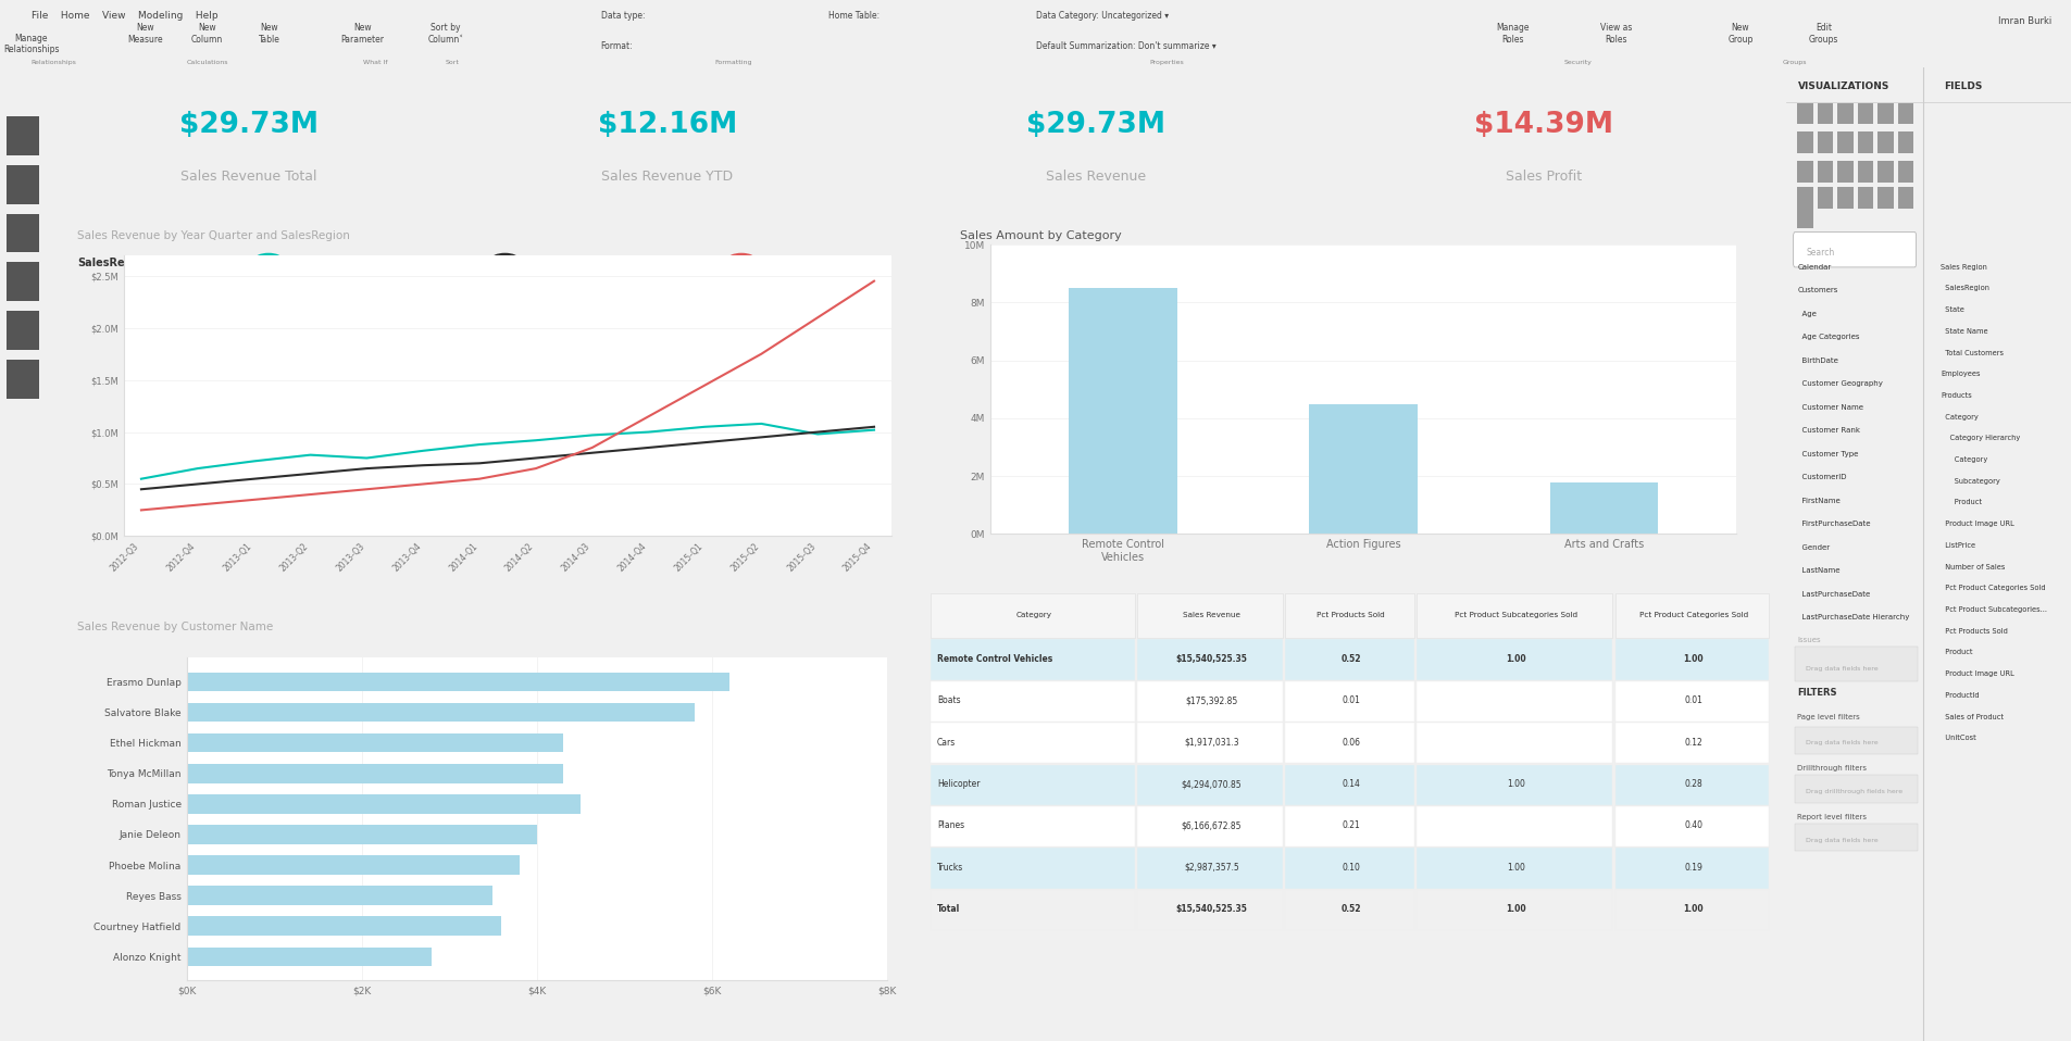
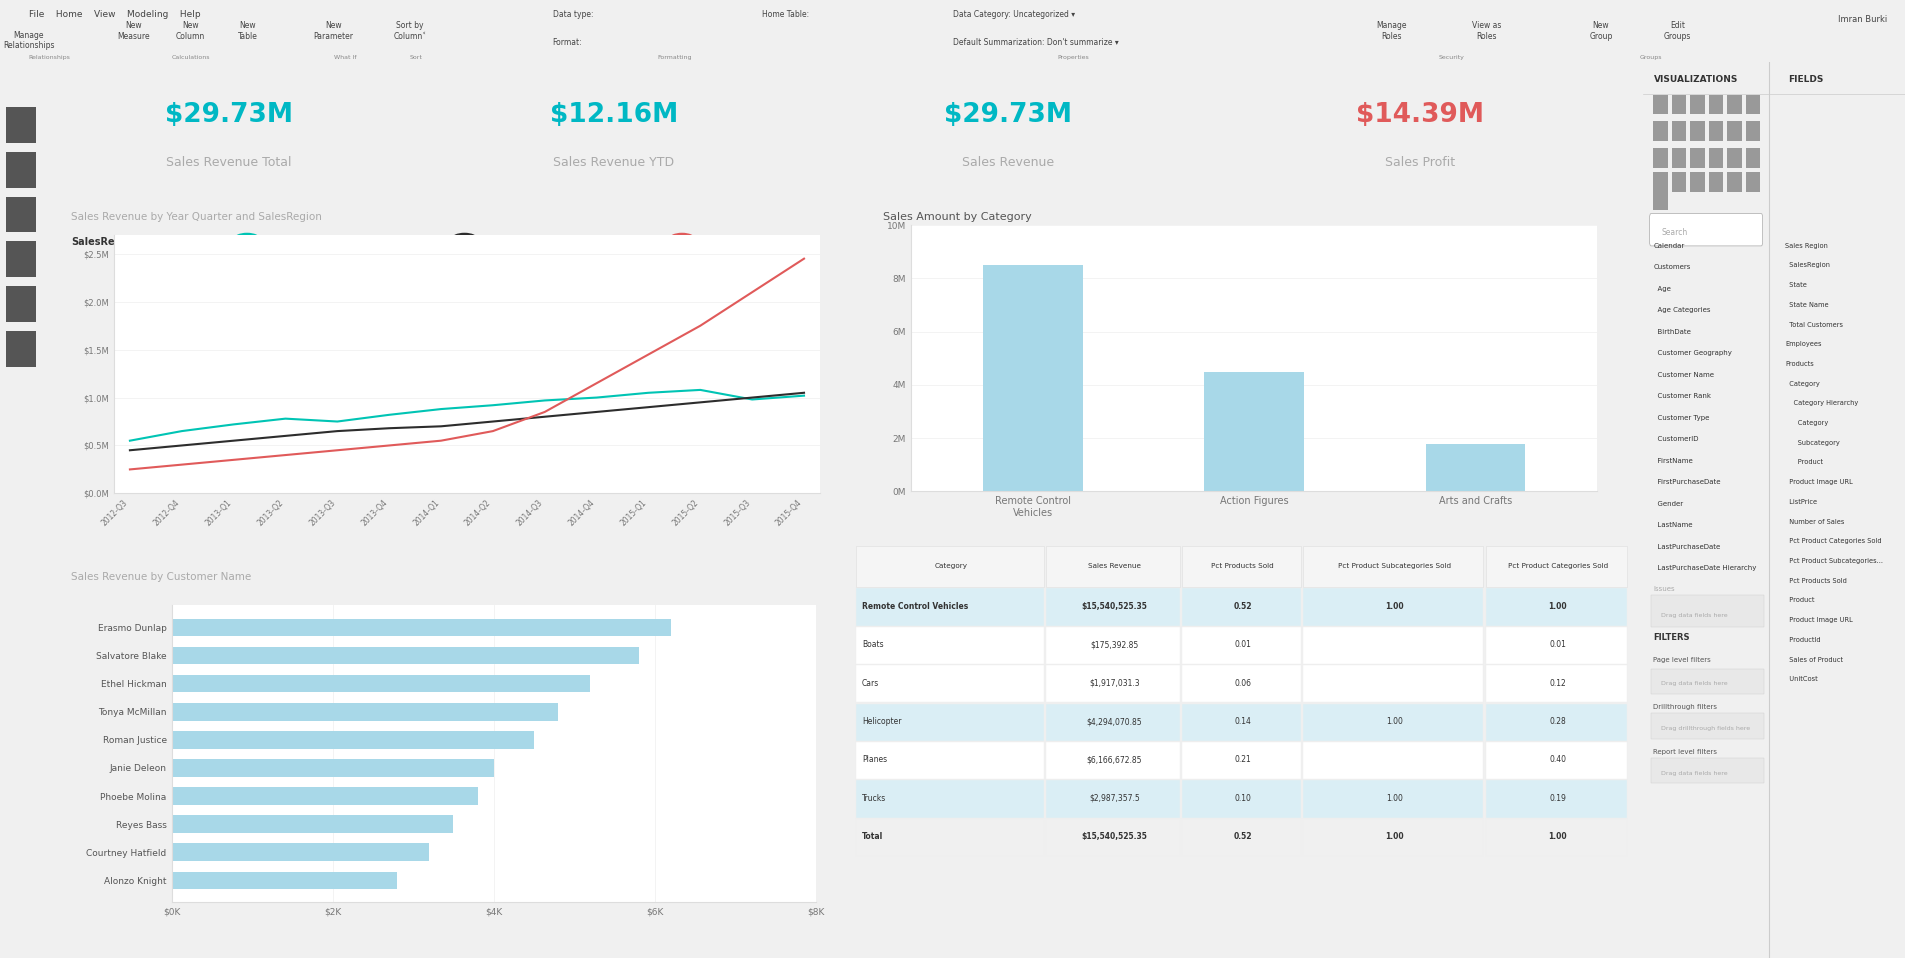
Ethel Hickman: $4.3K -> $5.2K
Tonya McMillan: $4.3K -> $4.8K
Courtney Hatfield: $3.6K -> $3.2K
